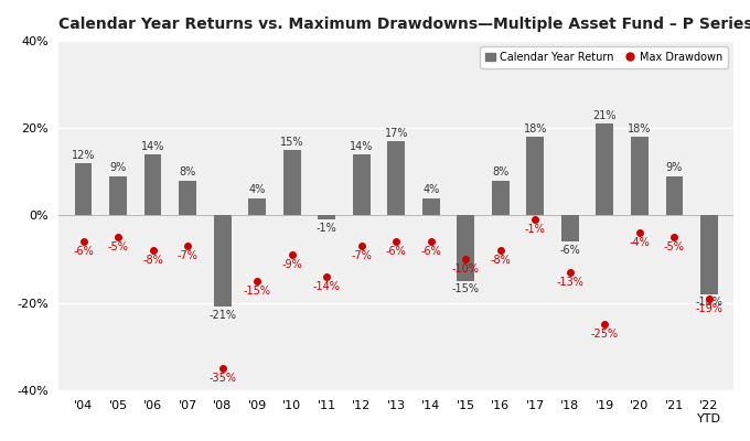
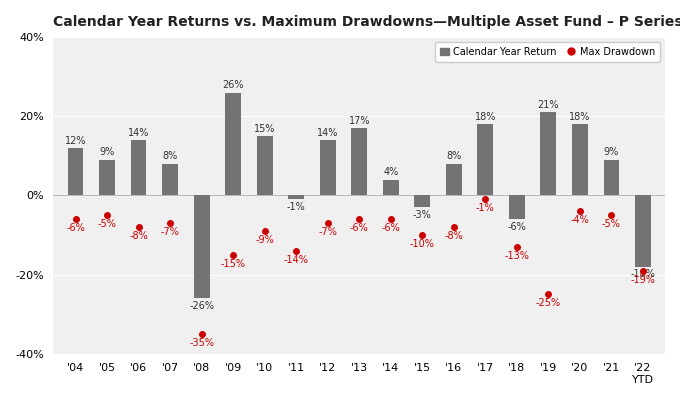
'08: -21% -> -26%
'09: 4% -> 26%
'15: -15% -> -3%
